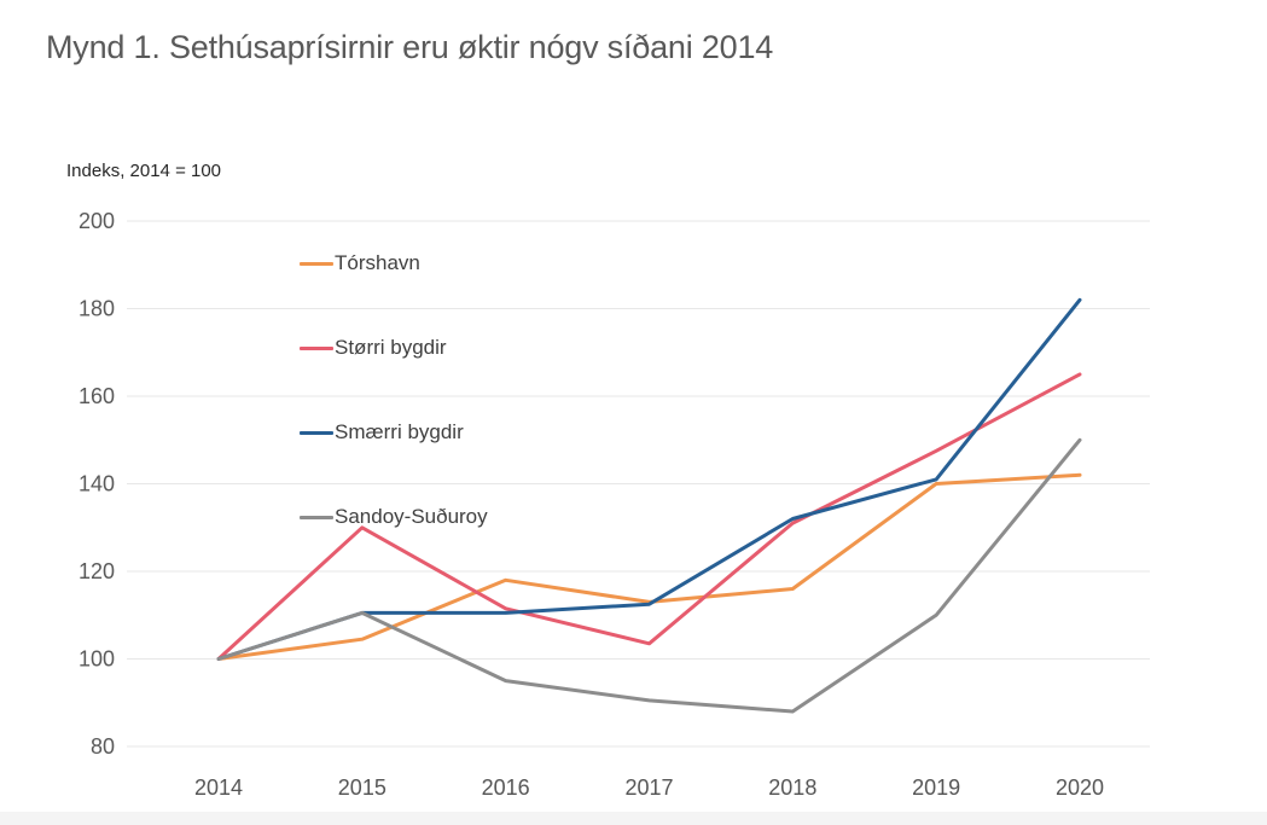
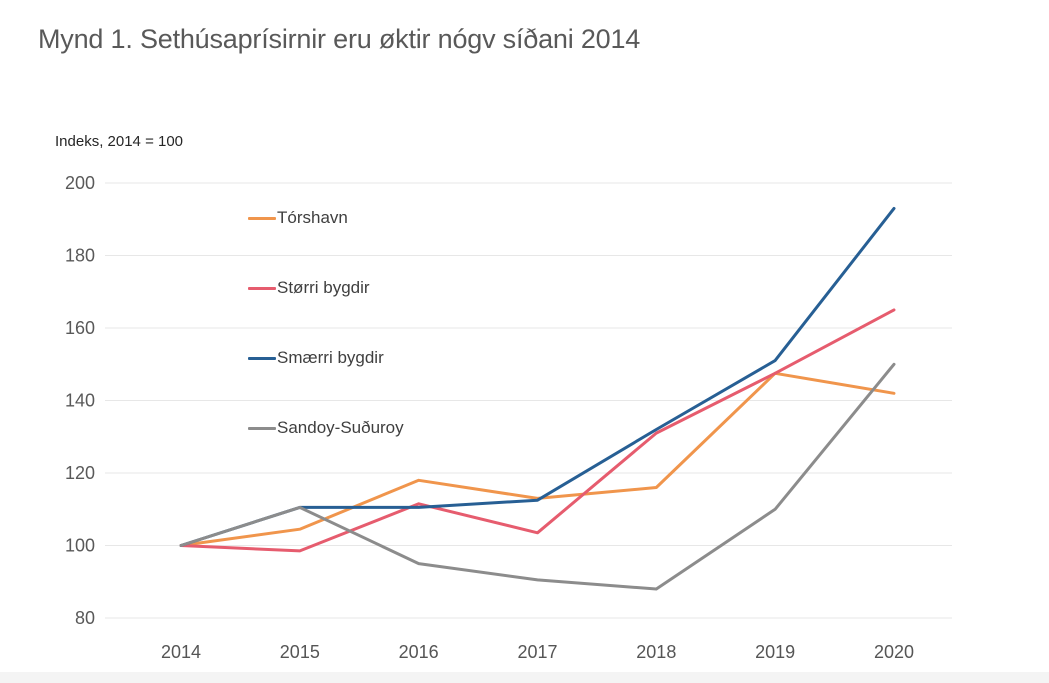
Størri bygdir/2015: 130 -> 98
Tórshavn/2019: 140 -> 148
Smærri bygdir/2019: 141 -> 151
Smærri bygdir/2020: 182 -> 193
